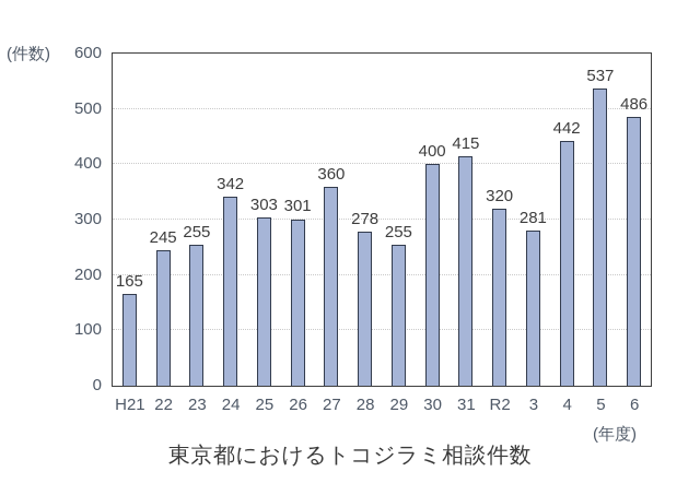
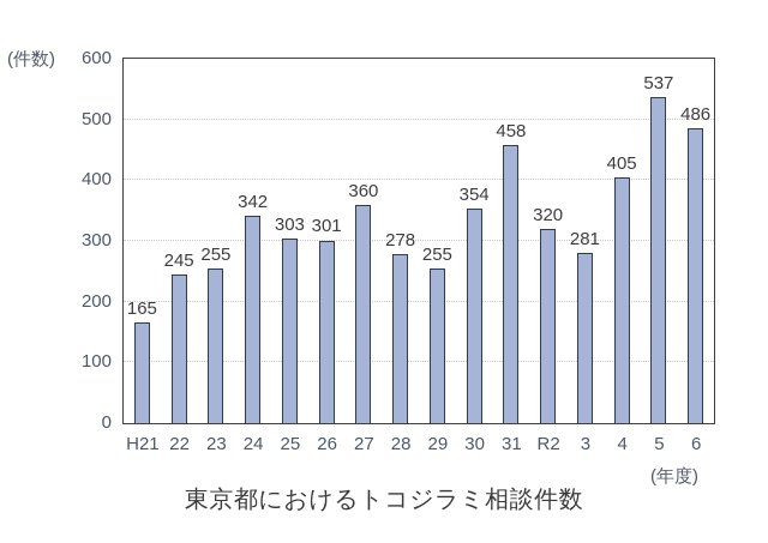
30: 400 -> 354
31: 415 -> 458
4: 442 -> 405
